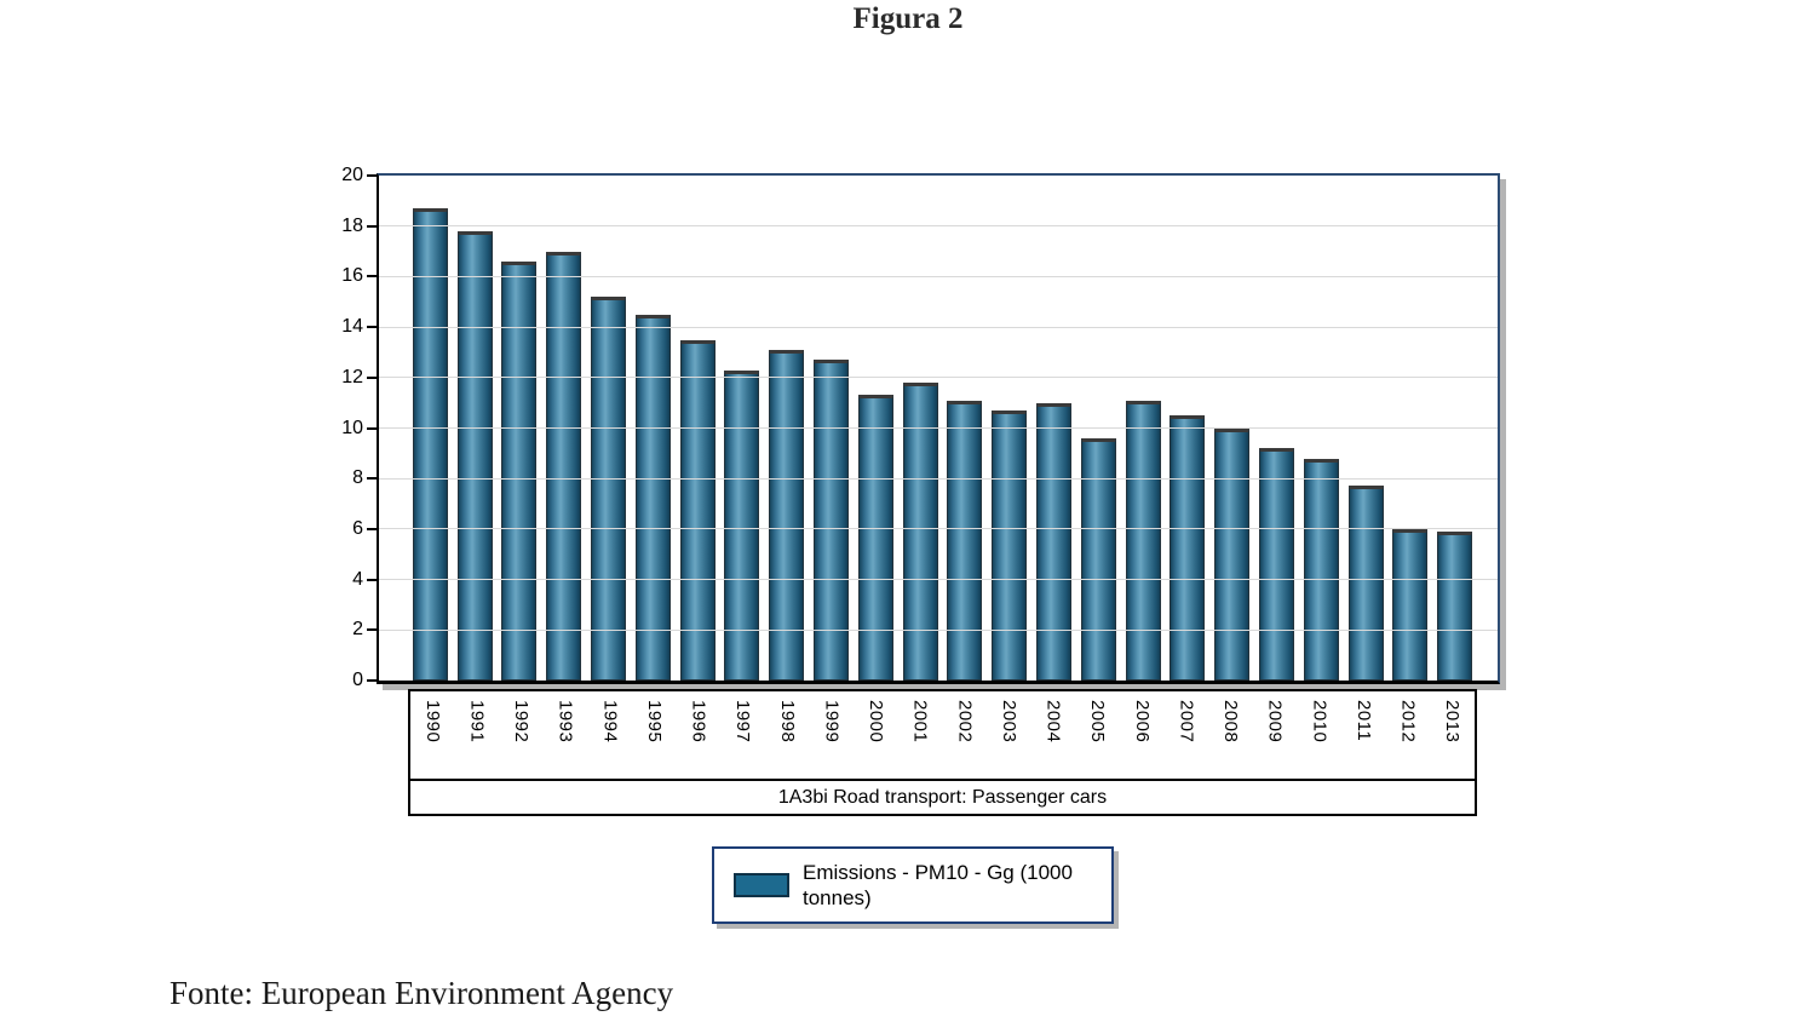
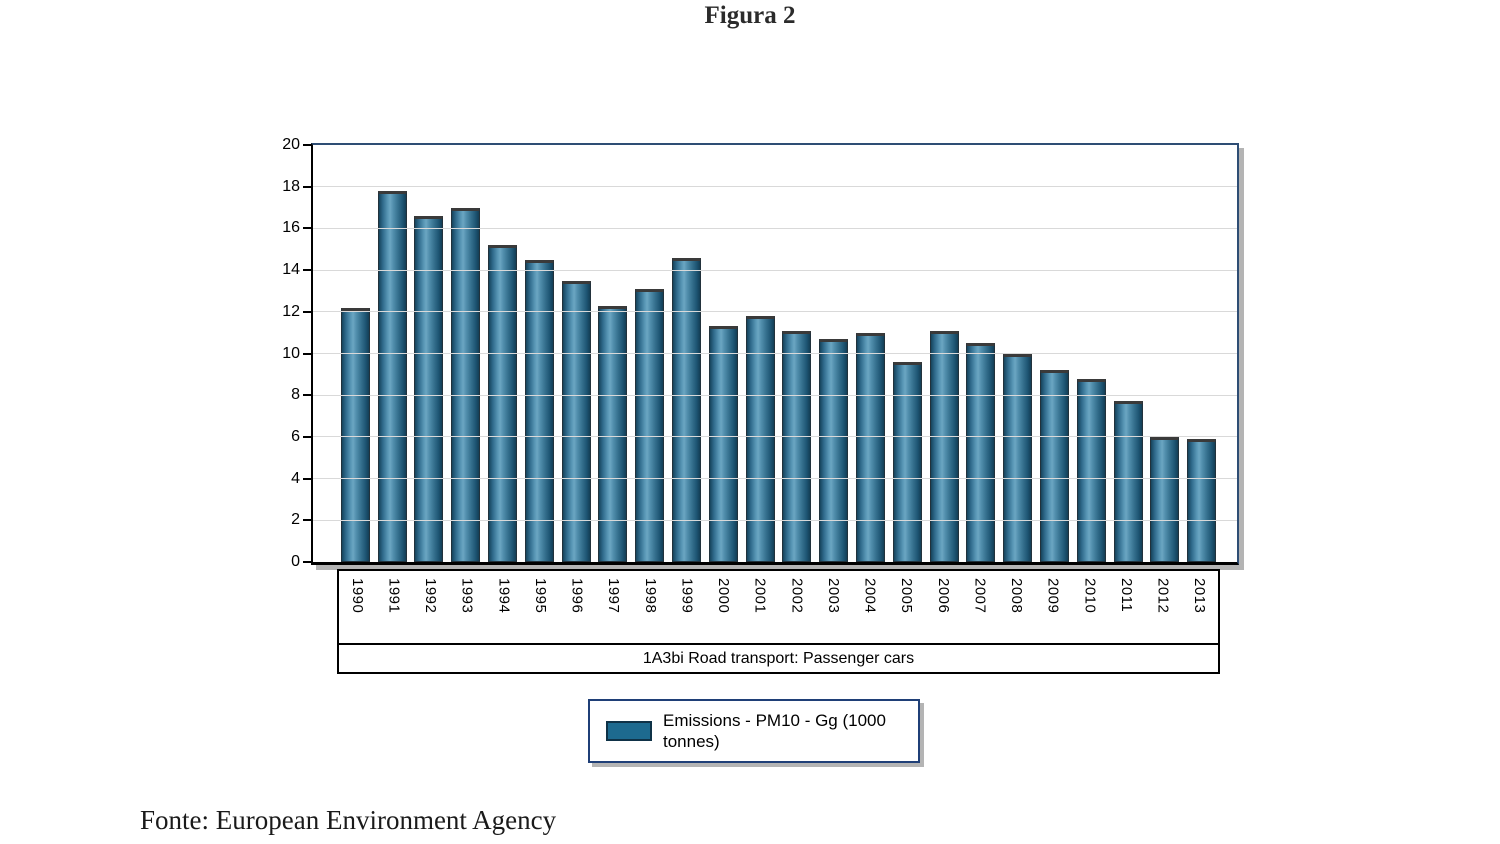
1990: 18.7 -> 12.2
1999: 12.7 -> 14.6
